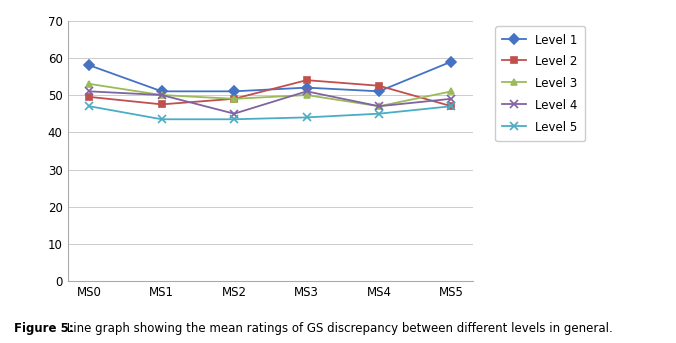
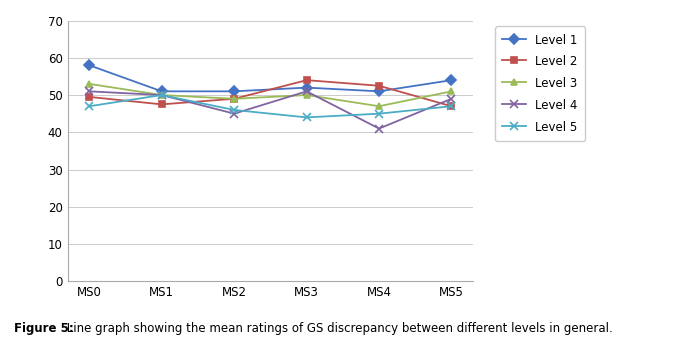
Level 5/MS1: 43.5 -> 50.0
Level 5/MS2: 43.5 -> 46.0
Level 4/MS4: 47 -> 41
Level 1/MS5: 59 -> 54
